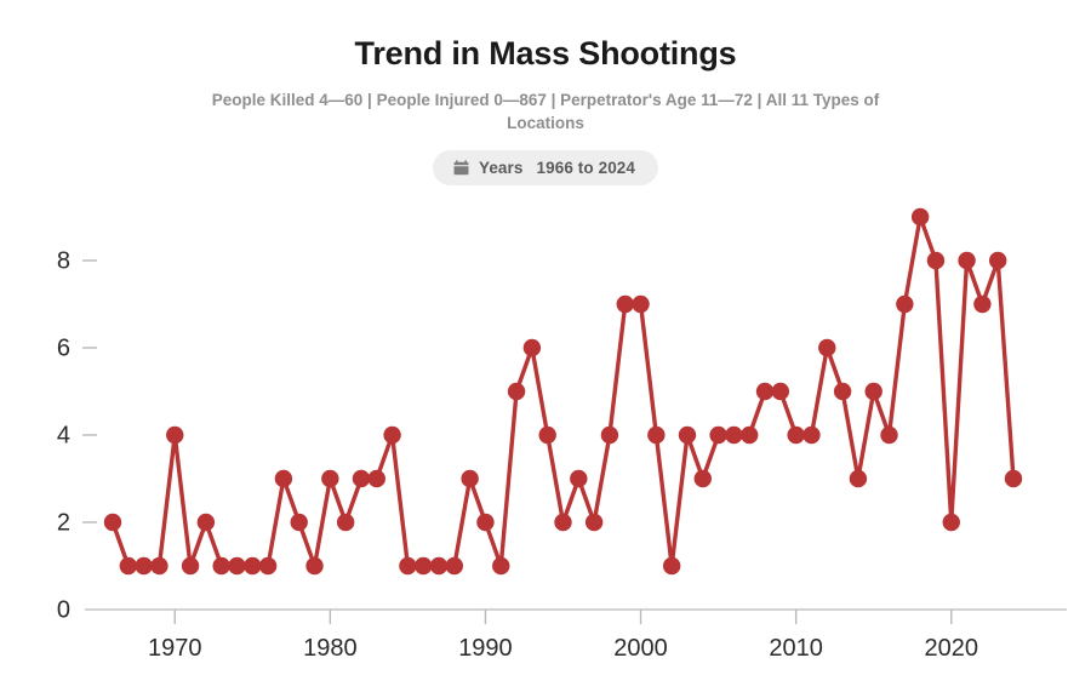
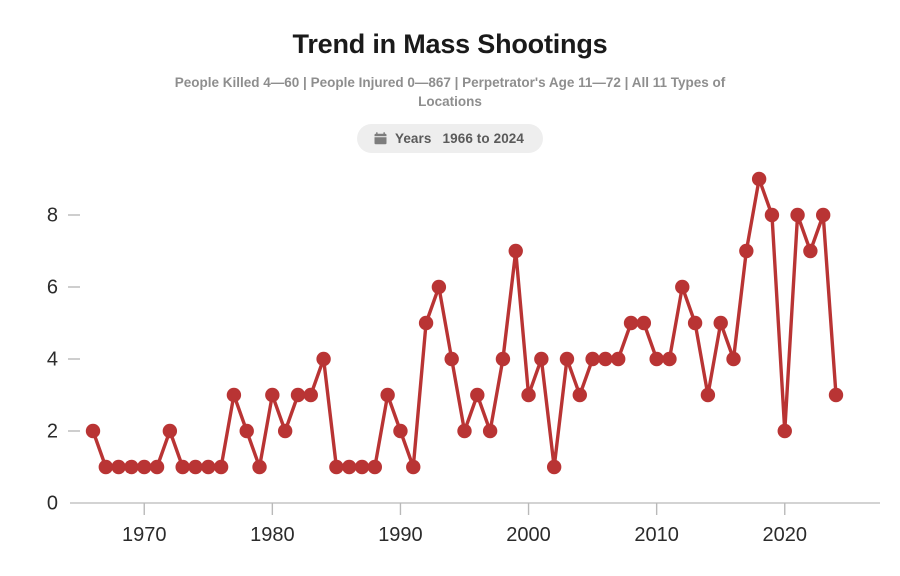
1970: 4 -> 1
2000: 7 -> 3
